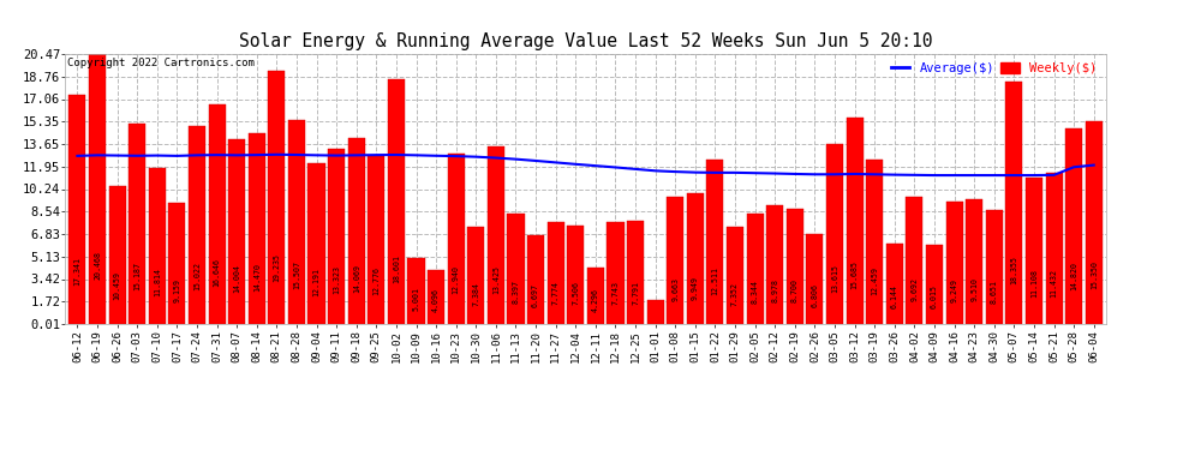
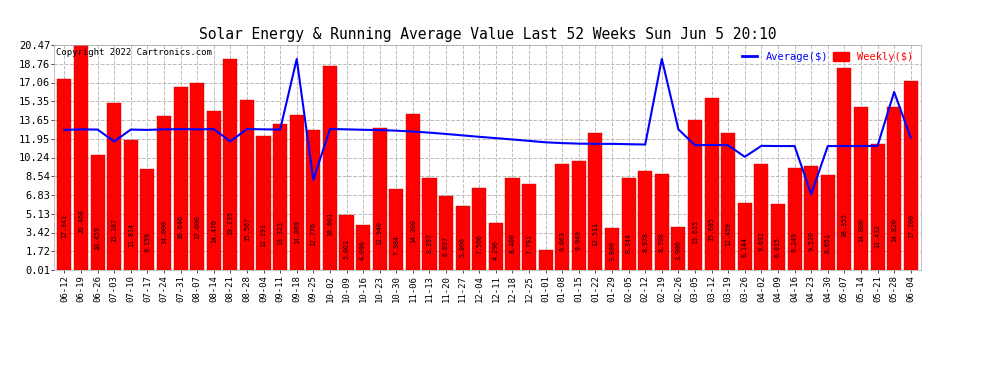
Average($)/07-03: 12.8 -> 11.7
Weekly($)/07-24: 15.0 -> 14.0
Weekly($)/08-07: 14.0 -> 17.0
Average($)/08-21: 12.8 -> 11.7
Average($)/09-18: 12.8 -> 19.2
Average($)/09-25: 12.8 -> 8.2
Weekly($)/11-06: 13.4 -> 14.2
Weekly($)/11-27: 7.8 -> 5.8
Weekly($)/12-18: 7.7 -> 8.4
Weekly($)/01-29: 7.4 -> 3.8
Average($)/02-19: 11.4 -> 19.2
Weekly($)/02-26: 6.8 -> 3.9
Average($)/02-26: 11.3 -> 12.8
Average($)/03-26: 11.3 -> 10.3
Average($)/04-23: 11.3 -> 6.9
Weekly($)/05-14: 11.1 -> 14.8
Average($)/05-28: 11.9 -> 16.2
Weekly($)/06-04: 15.3 -> 17.2
